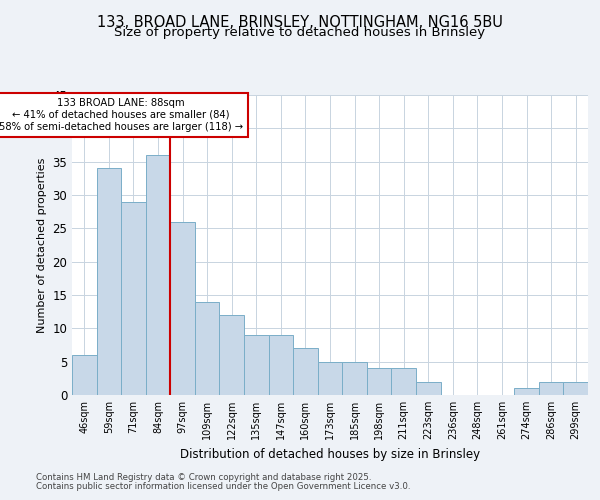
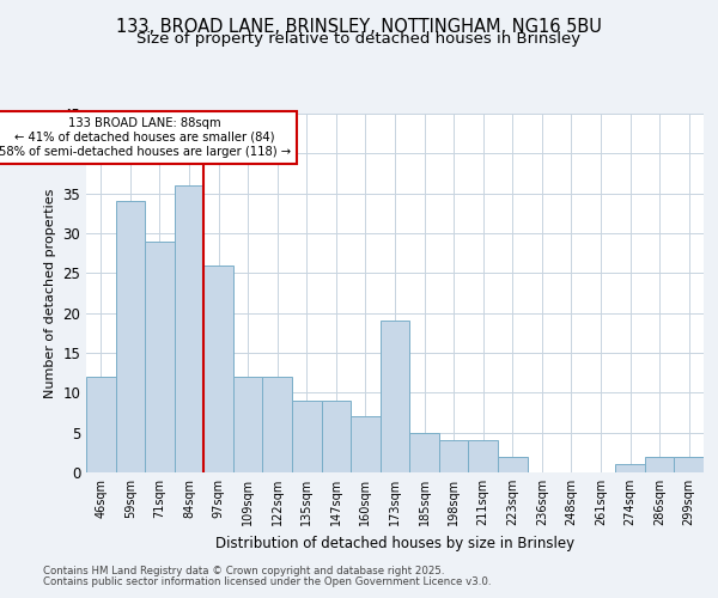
46sqm: 6 -> 12
109sqm: 14 -> 12
173sqm: 5 -> 19
